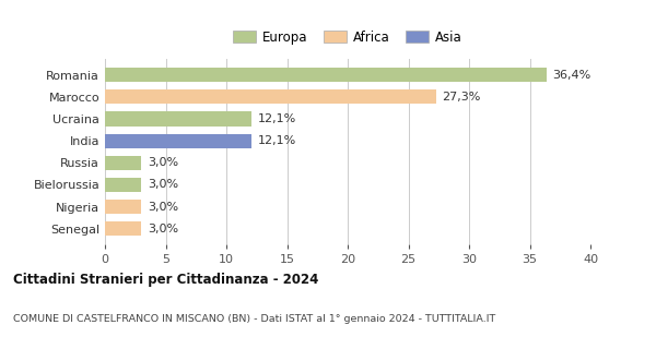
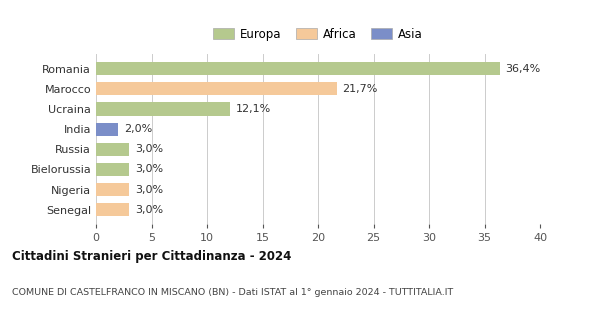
Marocco: 27,3% -> 21,7%
India: 12,1% -> 2,0%
